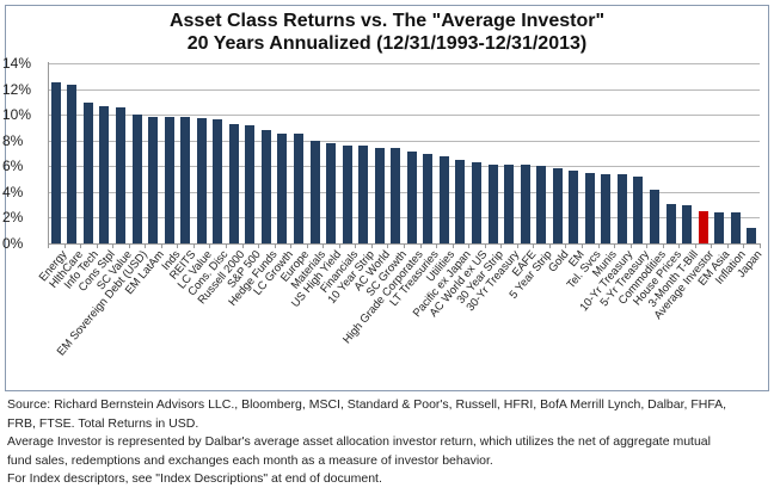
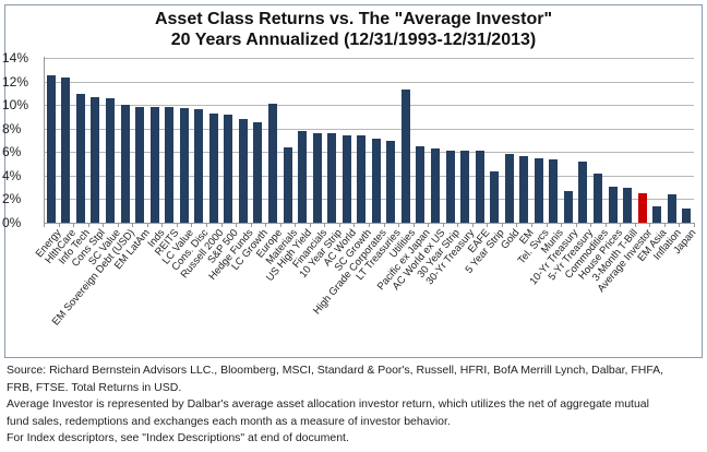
Europe: 8.5% -> 10.1%
Materials: 8.0% -> 6.4%
Utilities: 6.8% -> 11.3%
5 Year Strip: 6.0% -> 4.4%
10-Yr Treasury: 5.4% -> 2.7%
EM Asia: 2.4% -> 1.4%
